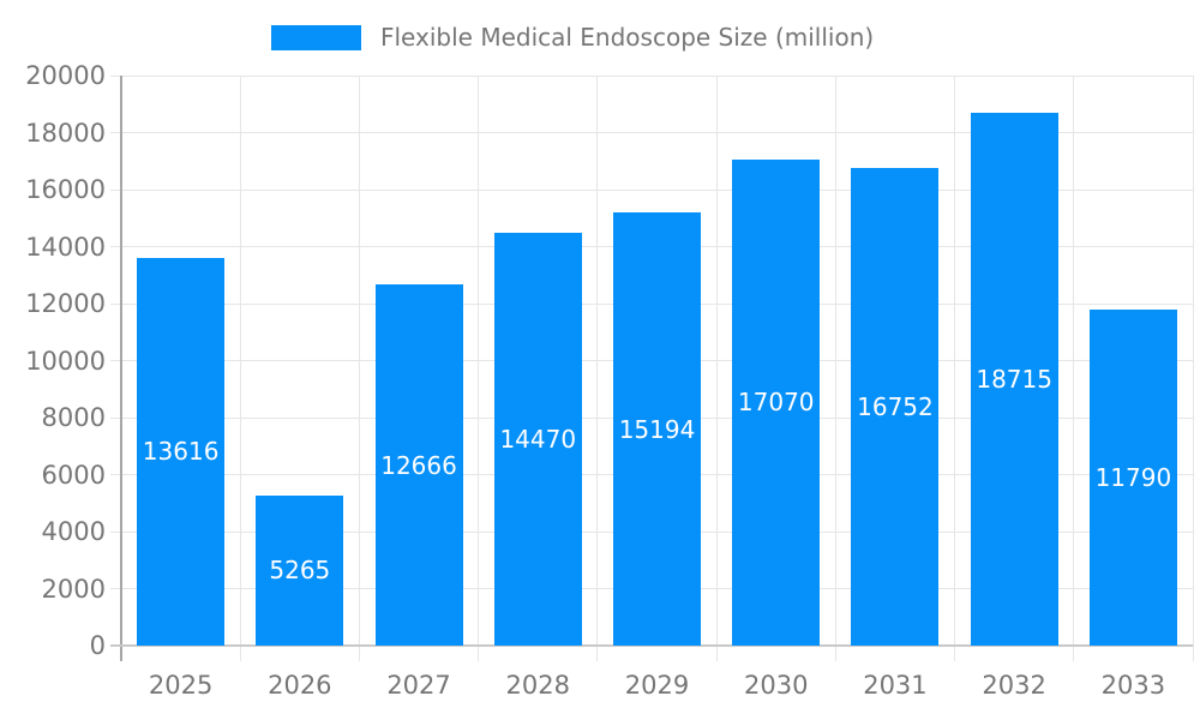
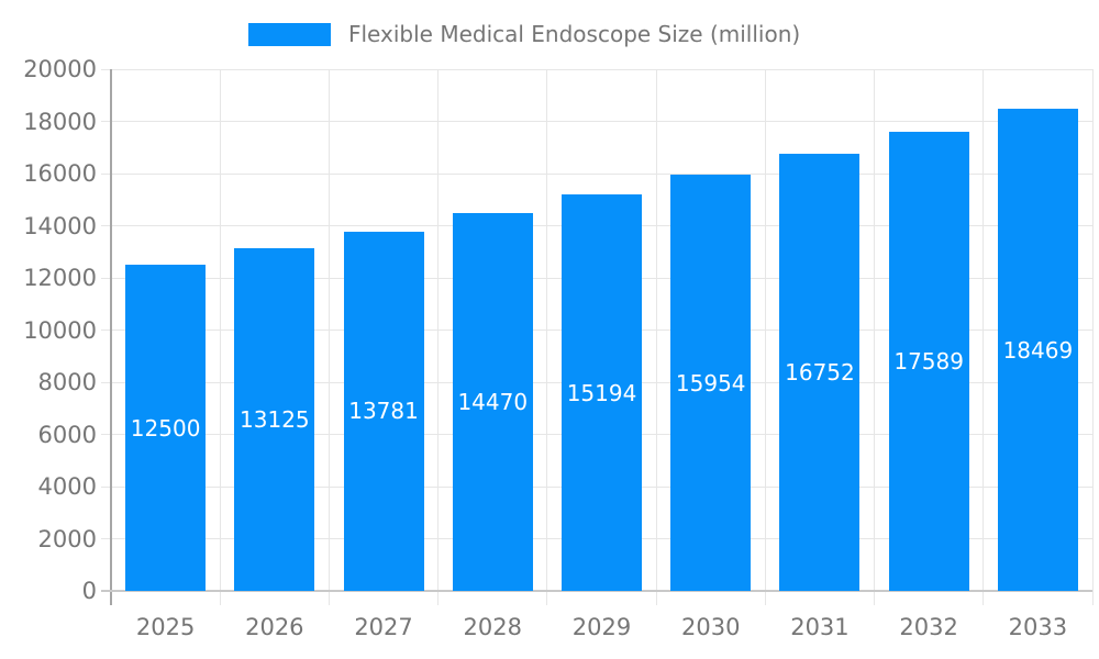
2025: 13616 -> 12500
2026: 5265 -> 13125
2027: 12666 -> 13781
2030: 17070 -> 15954
2032: 18715 -> 17589
2033: 11790 -> 18469
